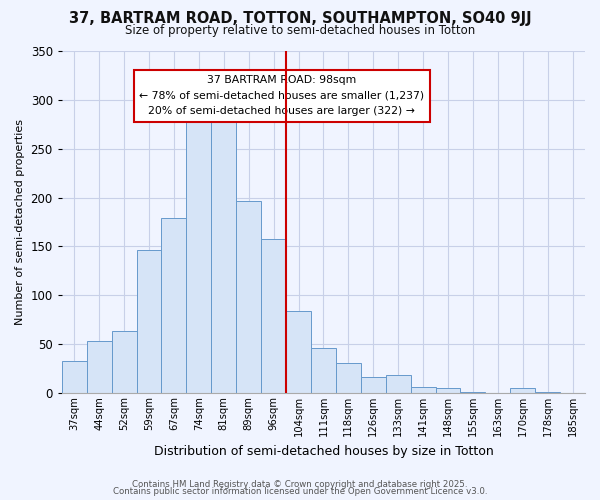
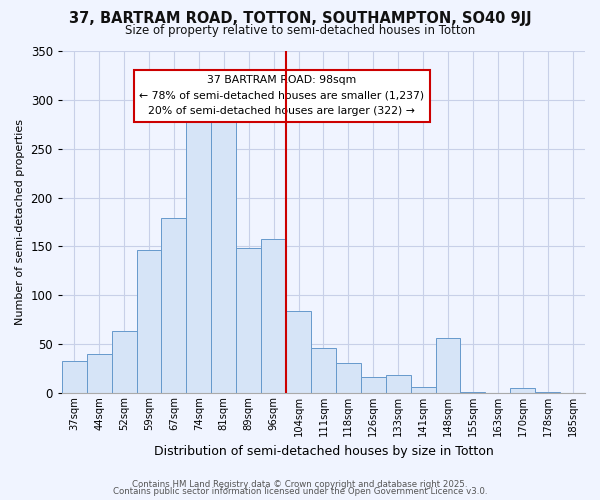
44sqm: 53 -> 40
89sqm: 197 -> 148
148sqm: 5 -> 56
